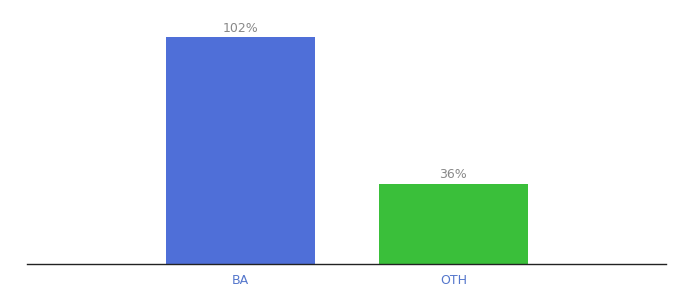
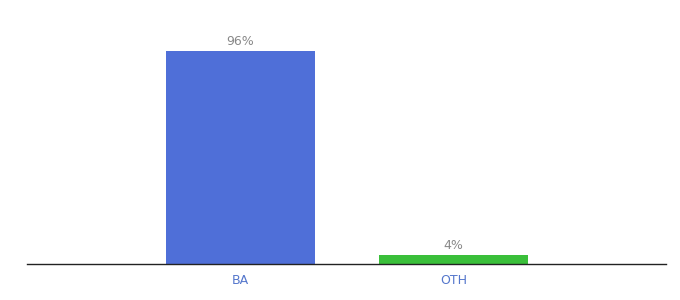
BA: 102% -> 96%
OTH: 36% -> 4%
